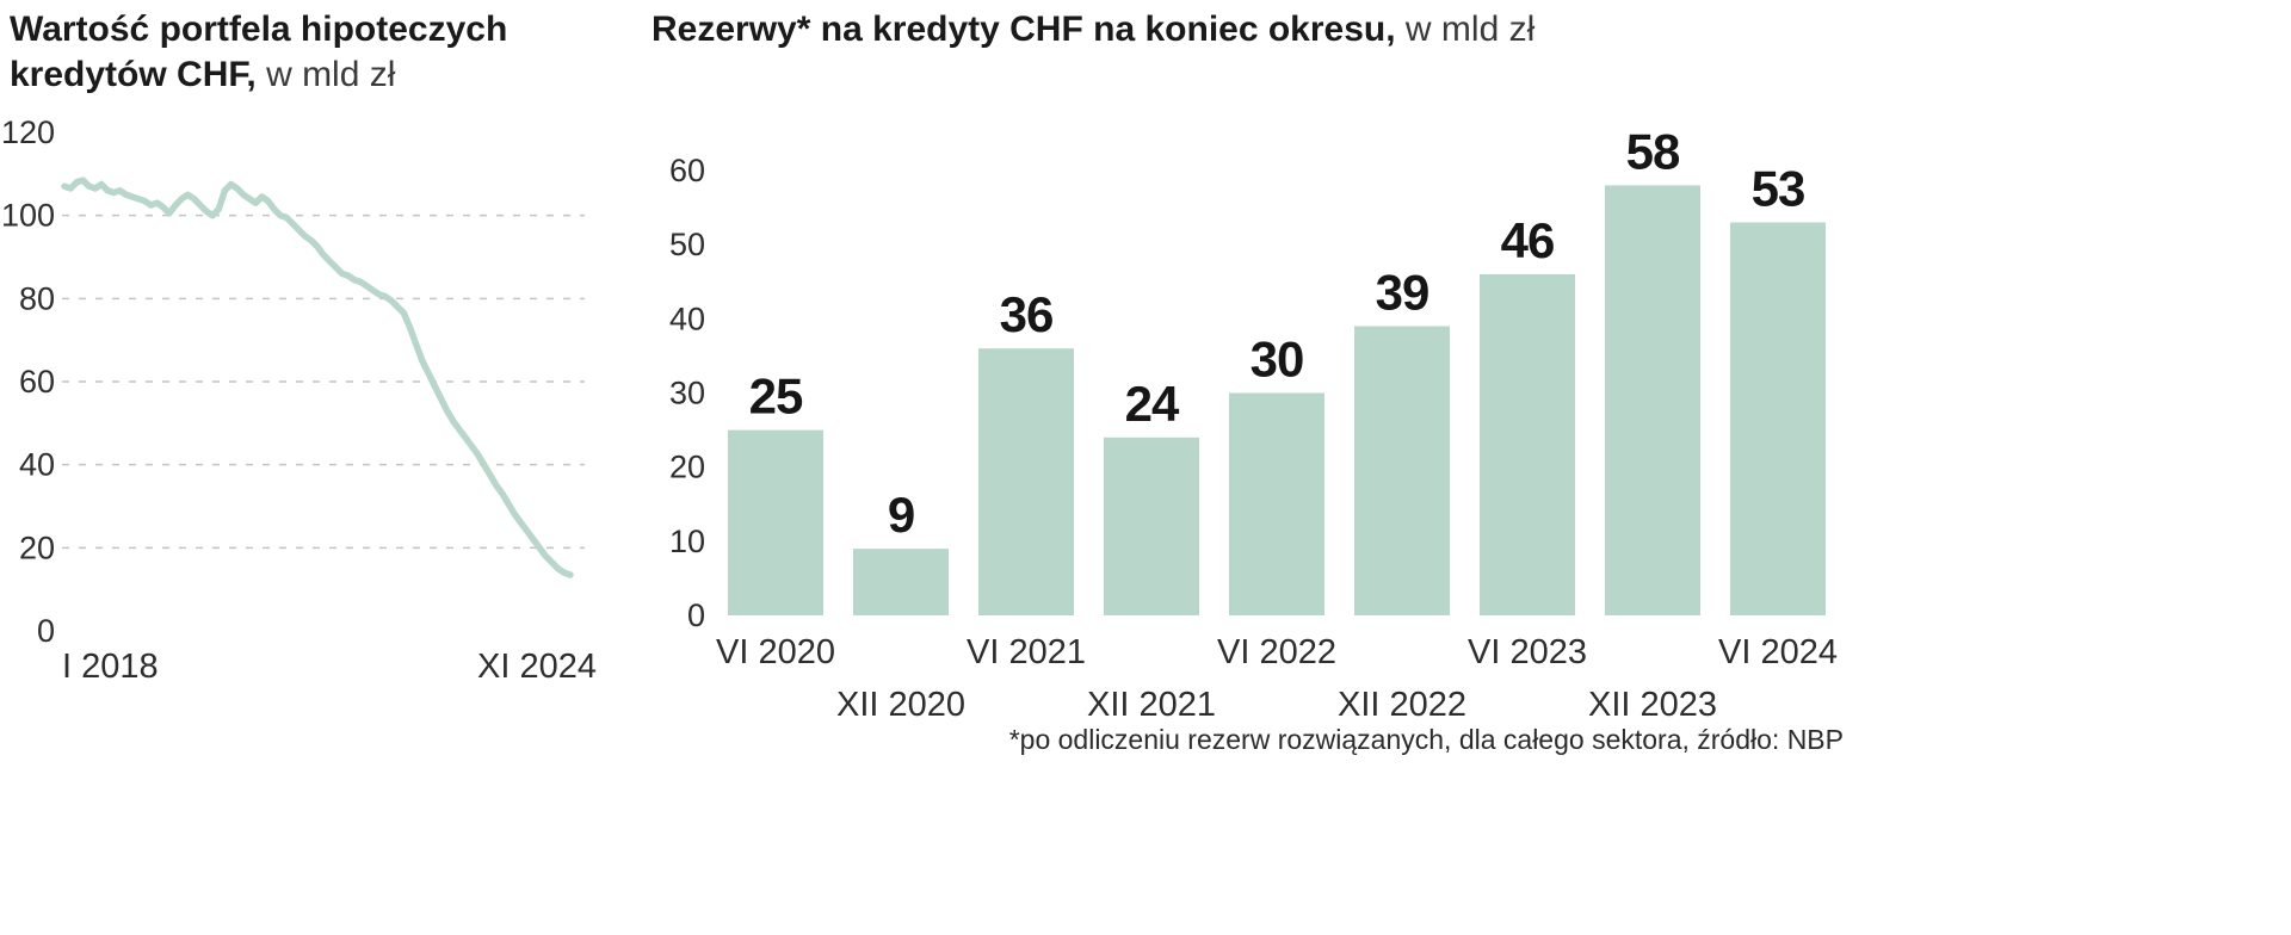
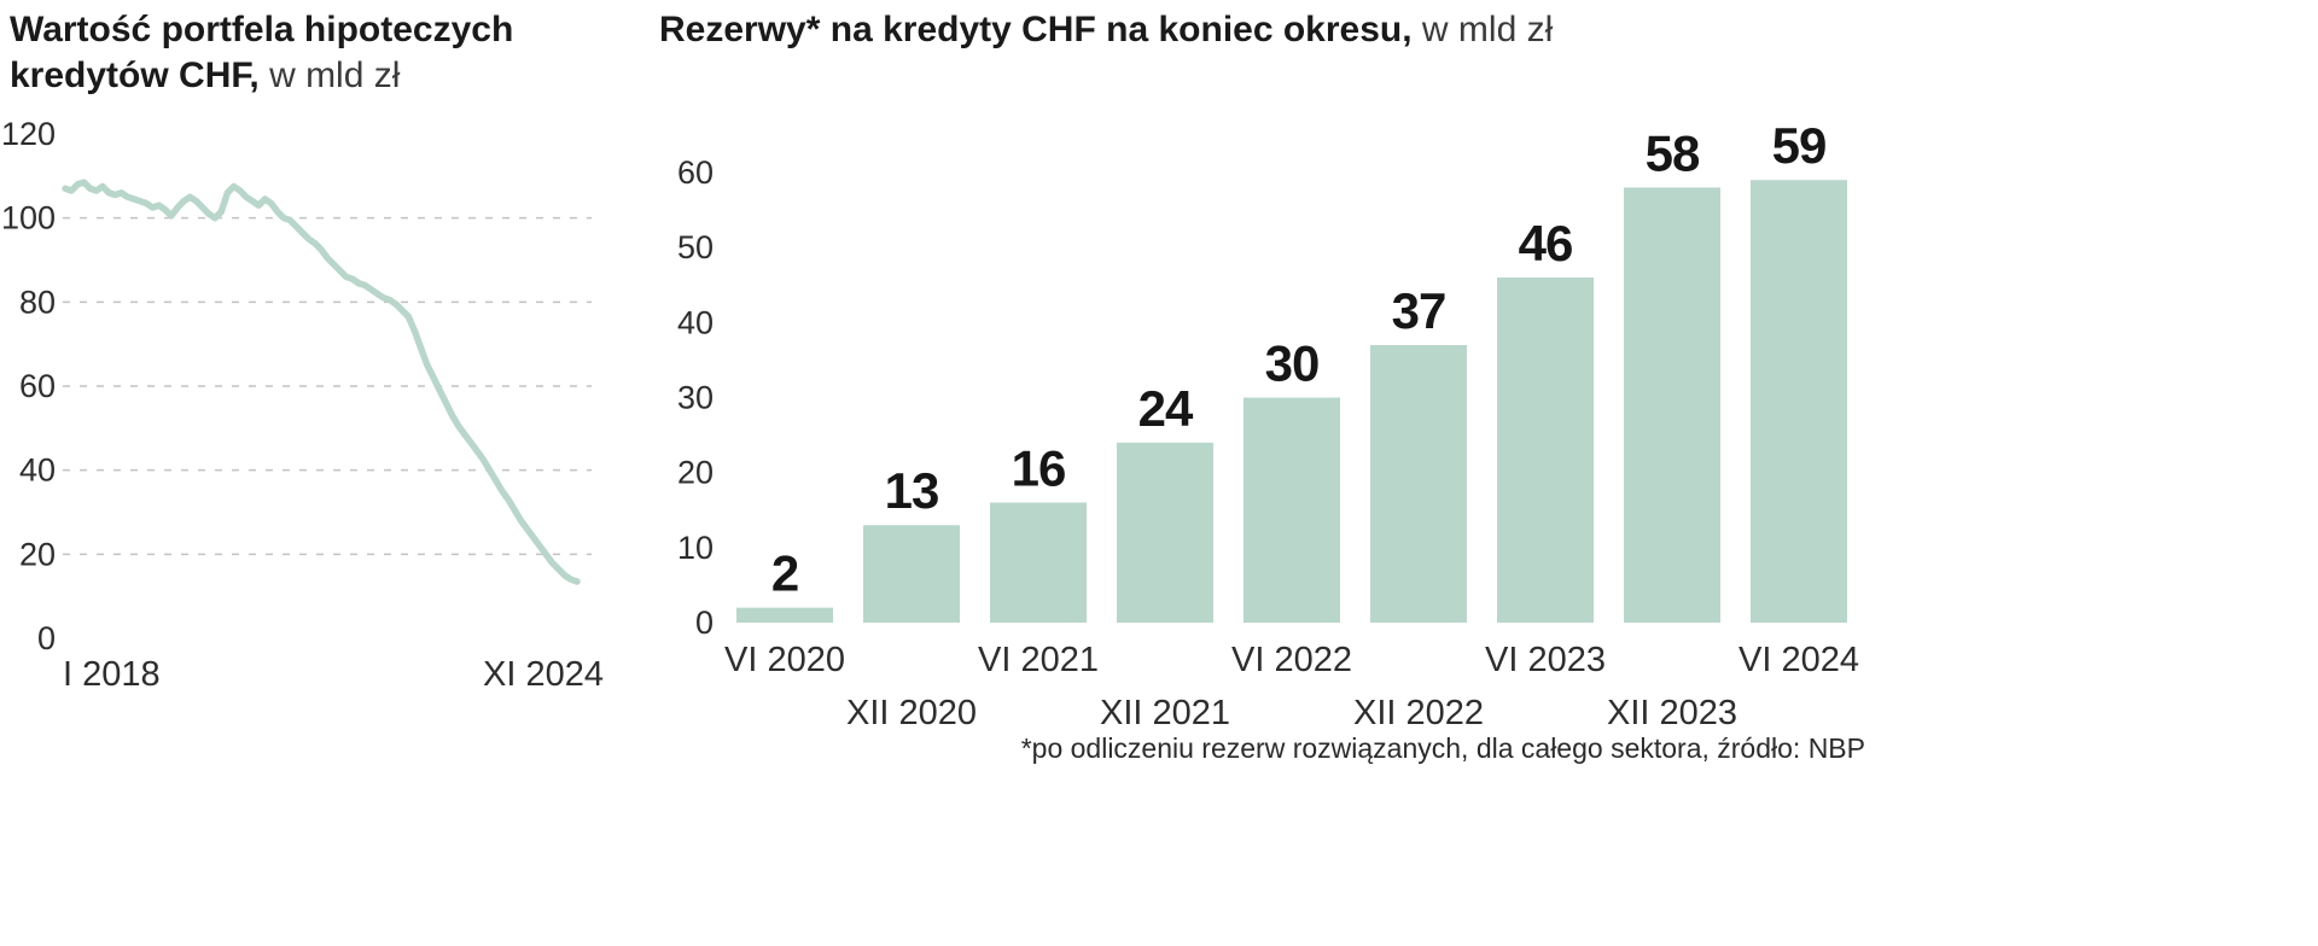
Rezerwy* na kredyty CHF na koniec okresu, w mld zł/VI 2020: 25 -> 2
Rezerwy* na kredyty CHF na koniec okresu, w mld zł/XII 2020: 9 -> 13
Rezerwy* na kredyty CHF na koniec okresu, w mld zł/VI 2021: 36 -> 16
Rezerwy* na kredyty CHF na koniec okresu, w mld zł/XII 2022: 39 -> 37
Rezerwy* na kredyty CHF na koniec okresu, w mld zł/VI 2024: 53 -> 59
